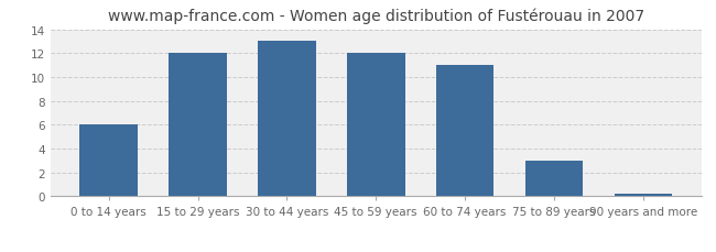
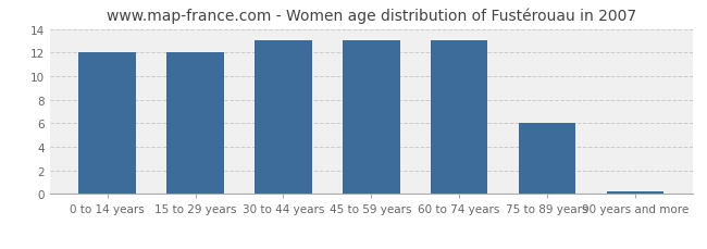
0 to 14 years: 6.0 -> 12.0
45 to 59 years: 12.0 -> 13.0
60 to 74 years: 11.0 -> 13.0
75 to 89 years: 3.0 -> 6.0
